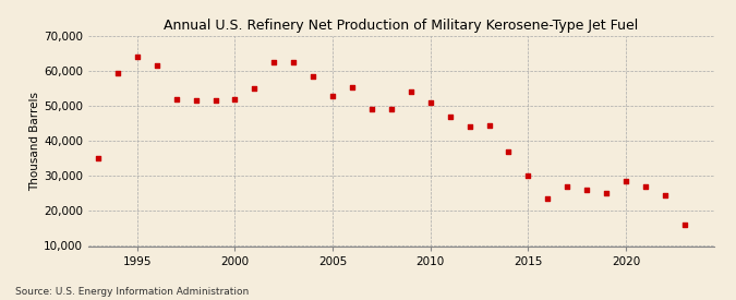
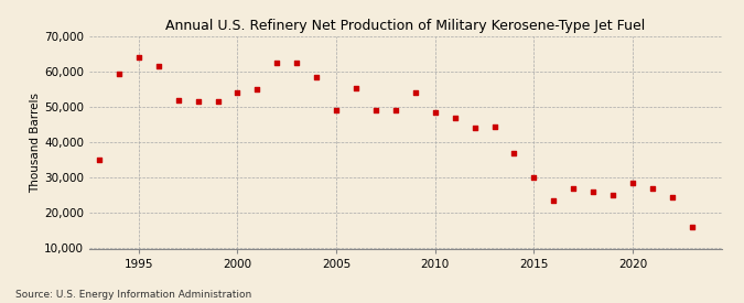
2000: 52,000 -> 54,000
2005: 53,000 -> 49,000
2010: 51,000 -> 48,500
